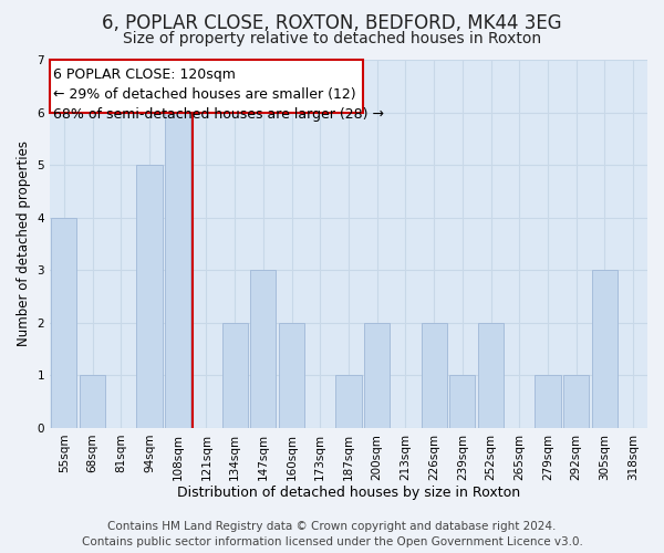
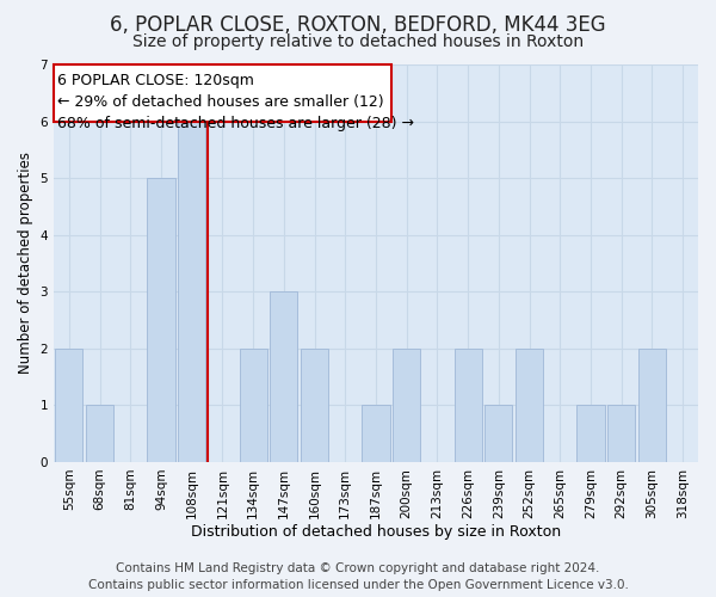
55sqm: 4 -> 2
305sqm: 3 -> 2
